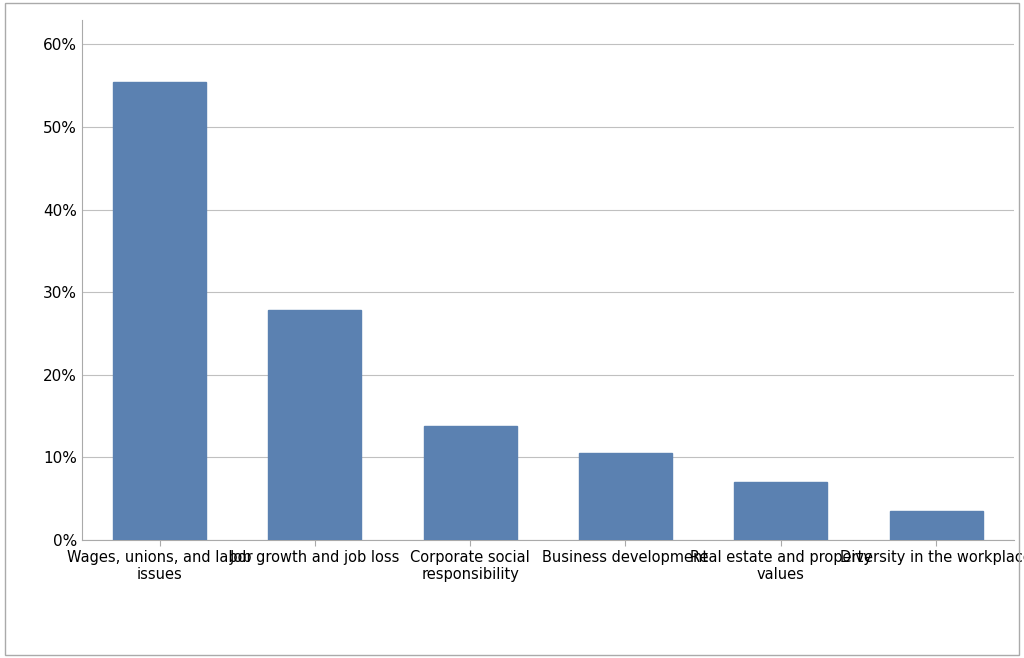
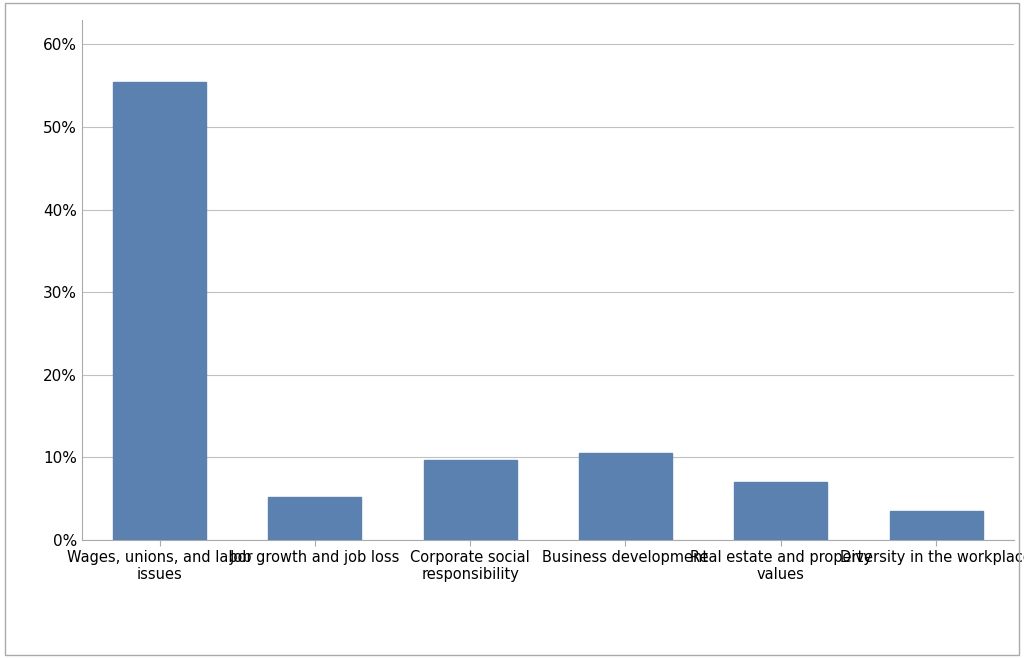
Job growth and job loss: 27.8% -> 5.2%
Corporate social responsibility: 13.8% -> 9.6%
